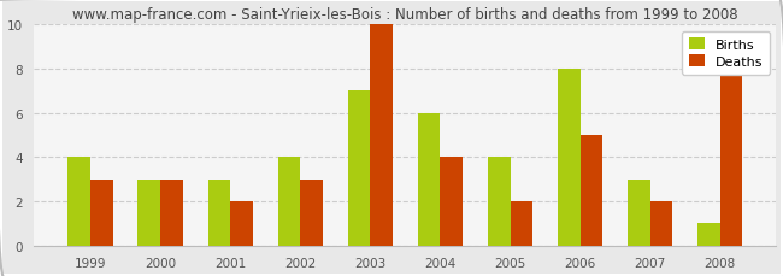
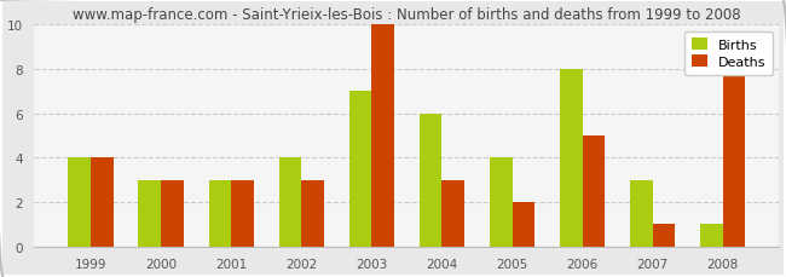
Deaths/1999: 3 -> 4
Deaths/2001: 2 -> 3
Deaths/2004: 4 -> 3
Deaths/2007: 2 -> 1
